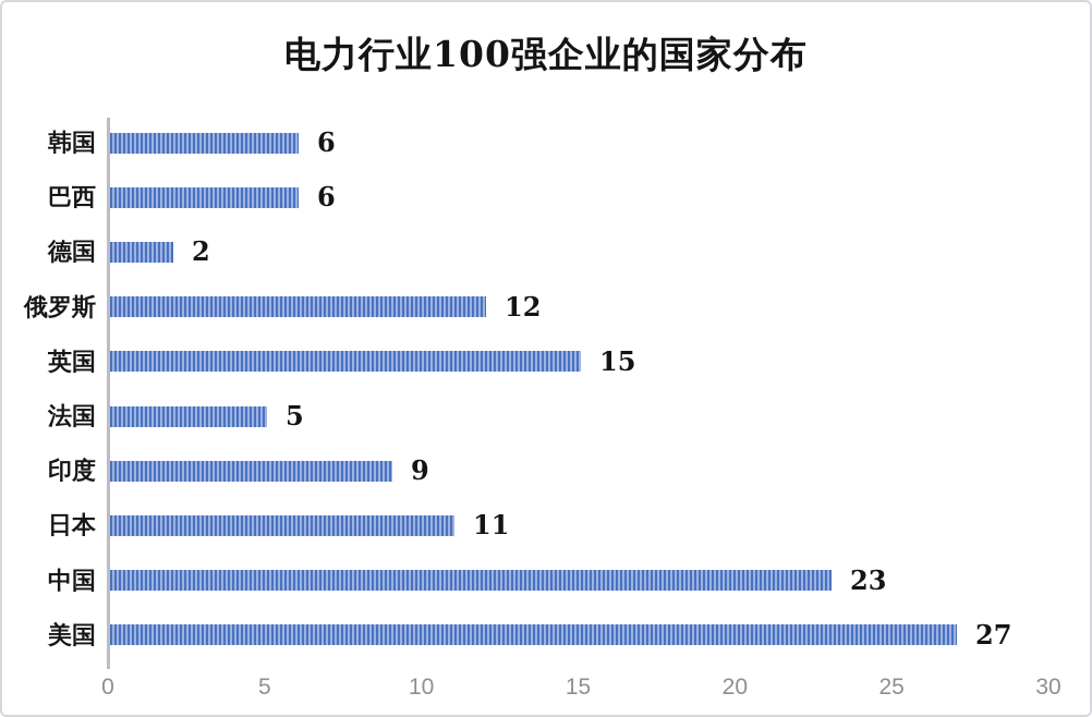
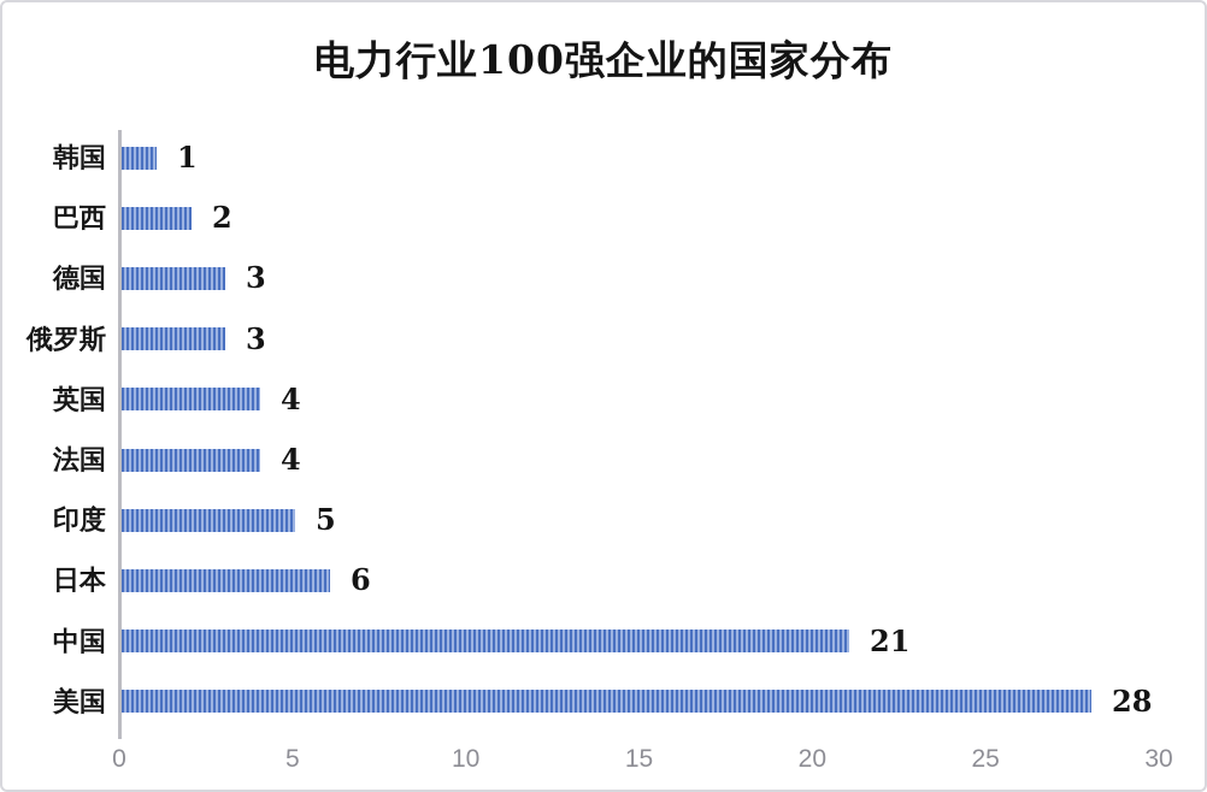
韩国: 6 -> 1
巴西: 6 -> 2
德国: 2 -> 3
俄罗斯: 12 -> 3
英国: 15 -> 4
法国: 5 -> 4
印度: 9 -> 5
日本: 11 -> 6
中国: 23 -> 21
美国: 27 -> 28
